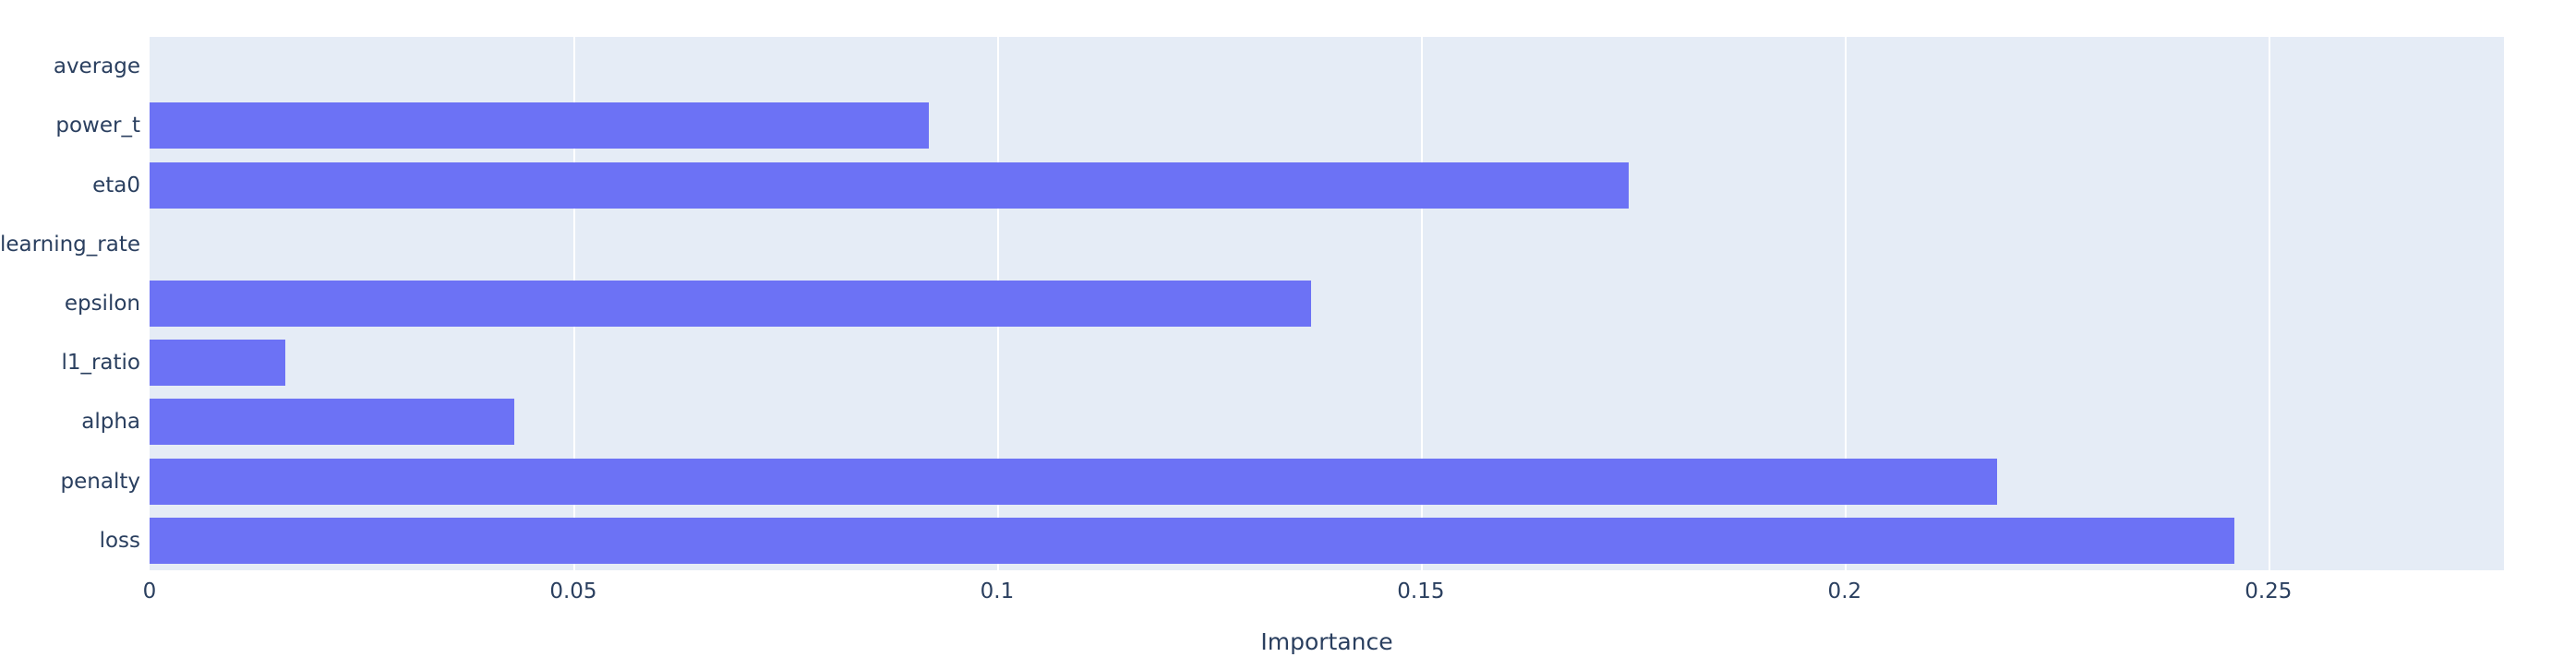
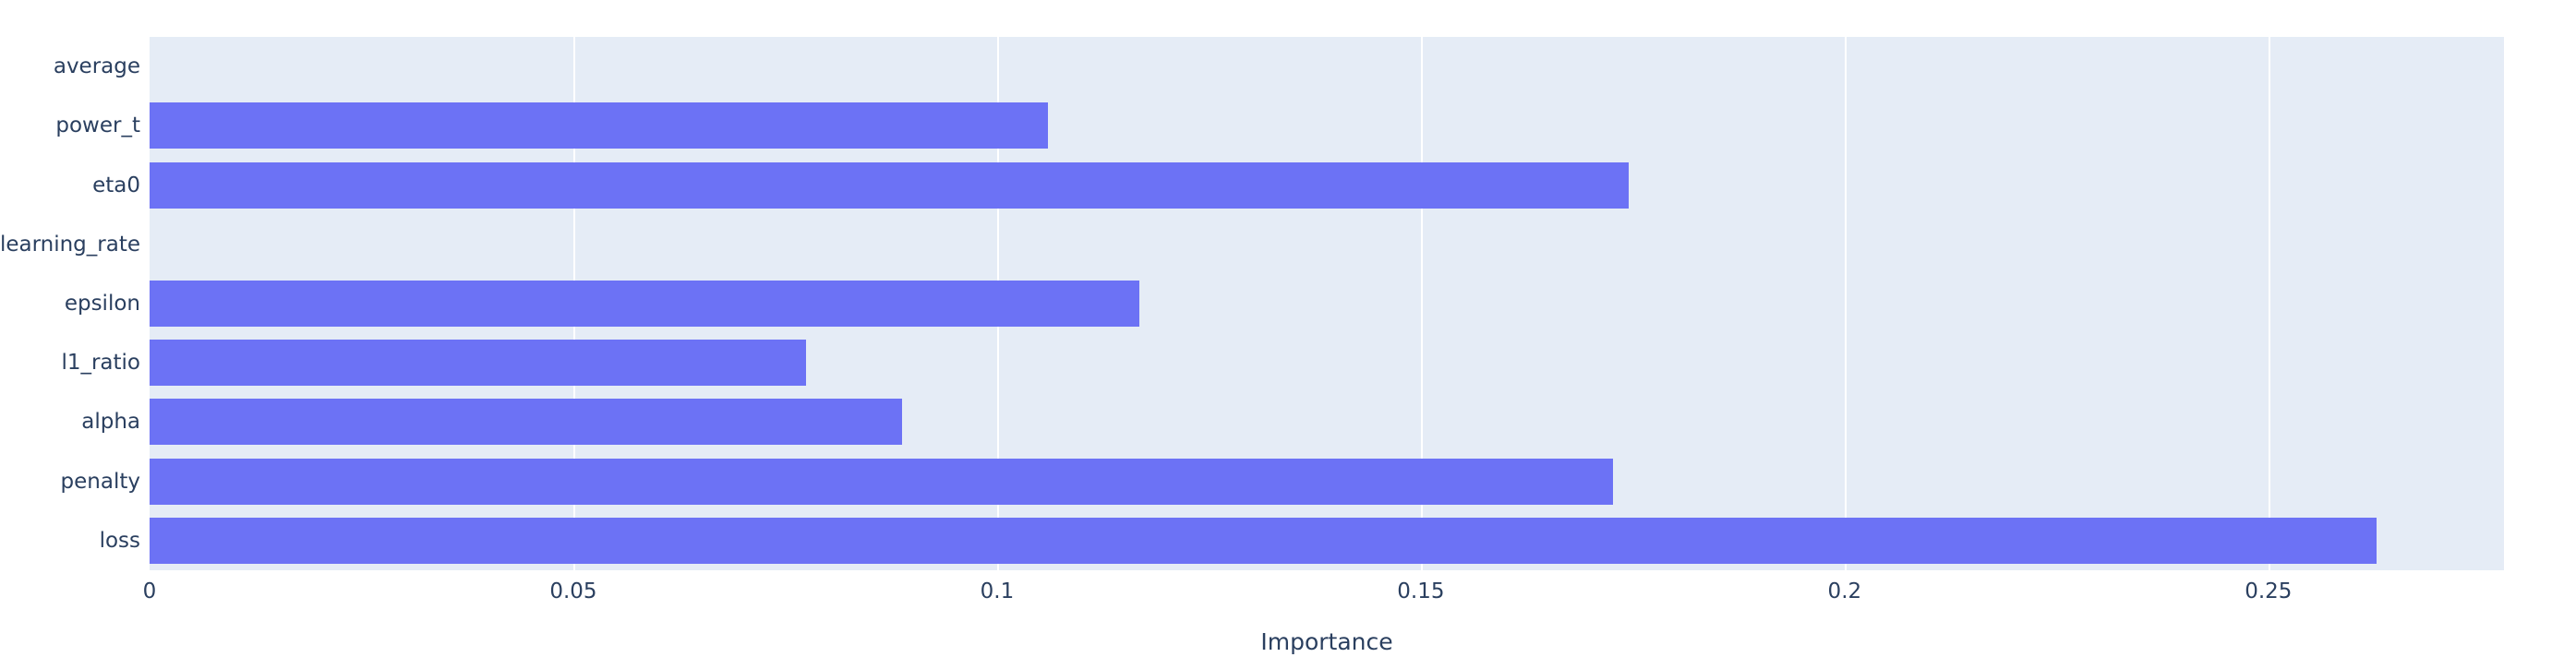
power_t: 0.092 -> 0.106
epsilon: 0.137 -> 0.117
l1_ratio: 0.016 -> 0.077
alpha: 0.043 -> 0.089
penalty: 0.218 -> 0.173
loss: 0.246 -> 0.263
